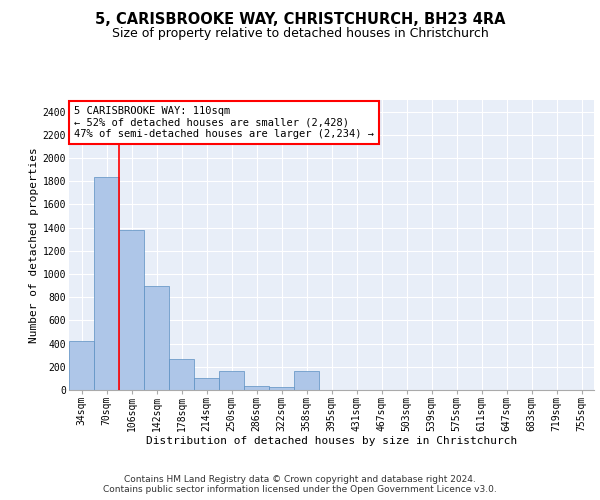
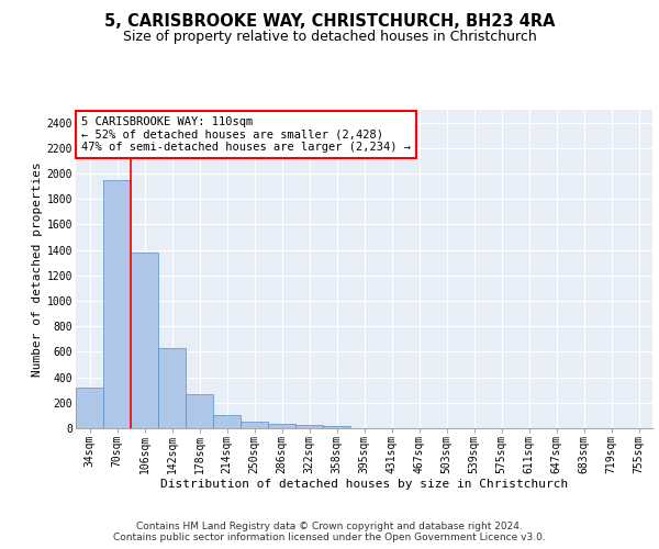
34sqm: 420 -> 320
70sqm: 1840 -> 1950
142sqm: 900 -> 630
250sqm: 160 -> 50
358sqm: 160 -> 20
